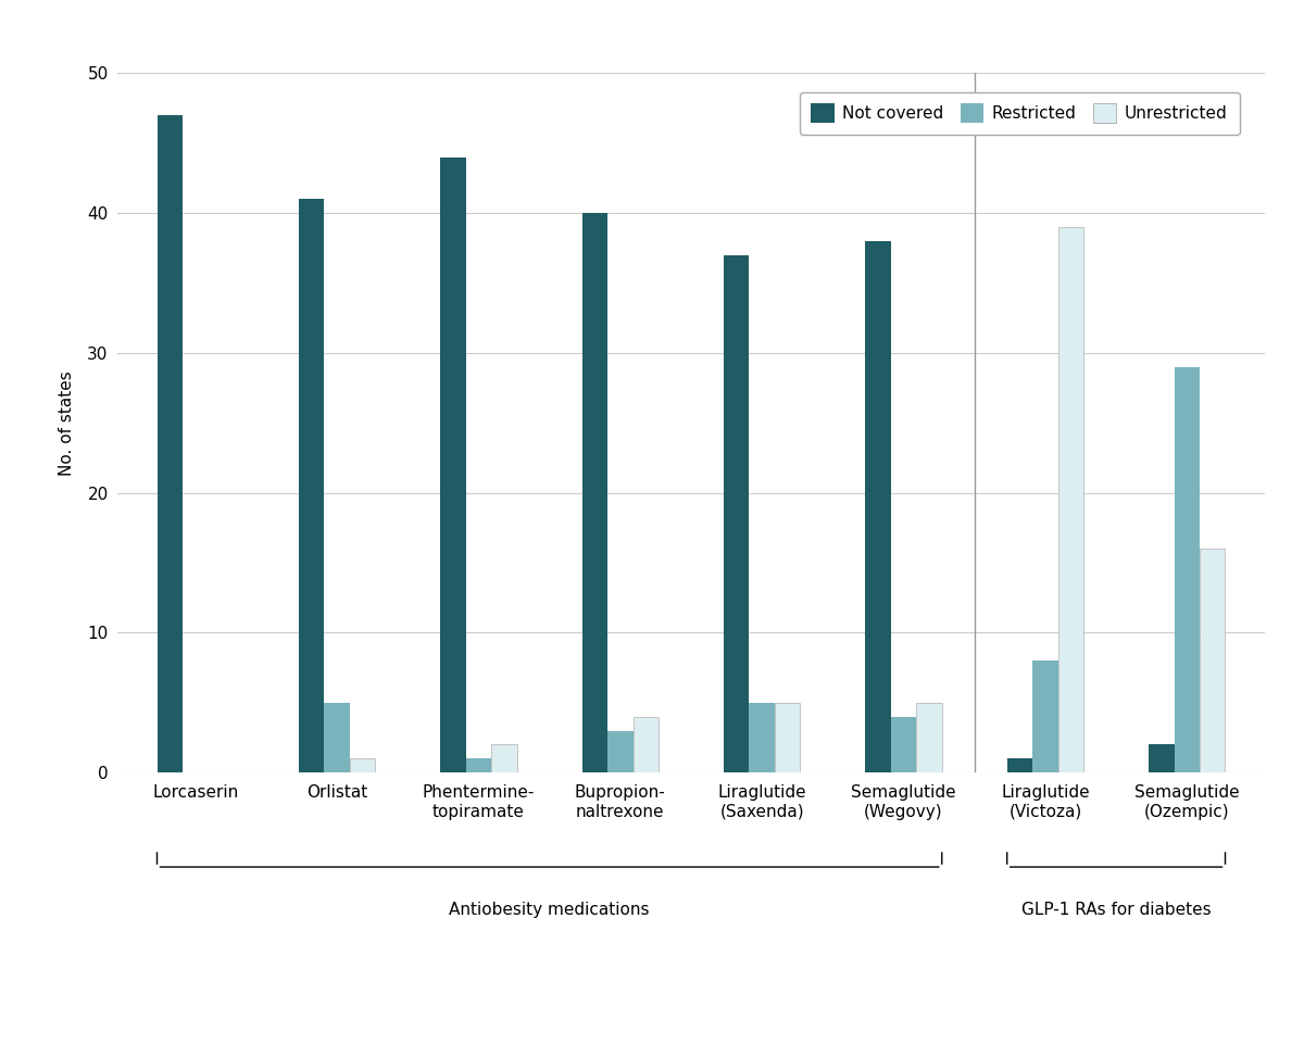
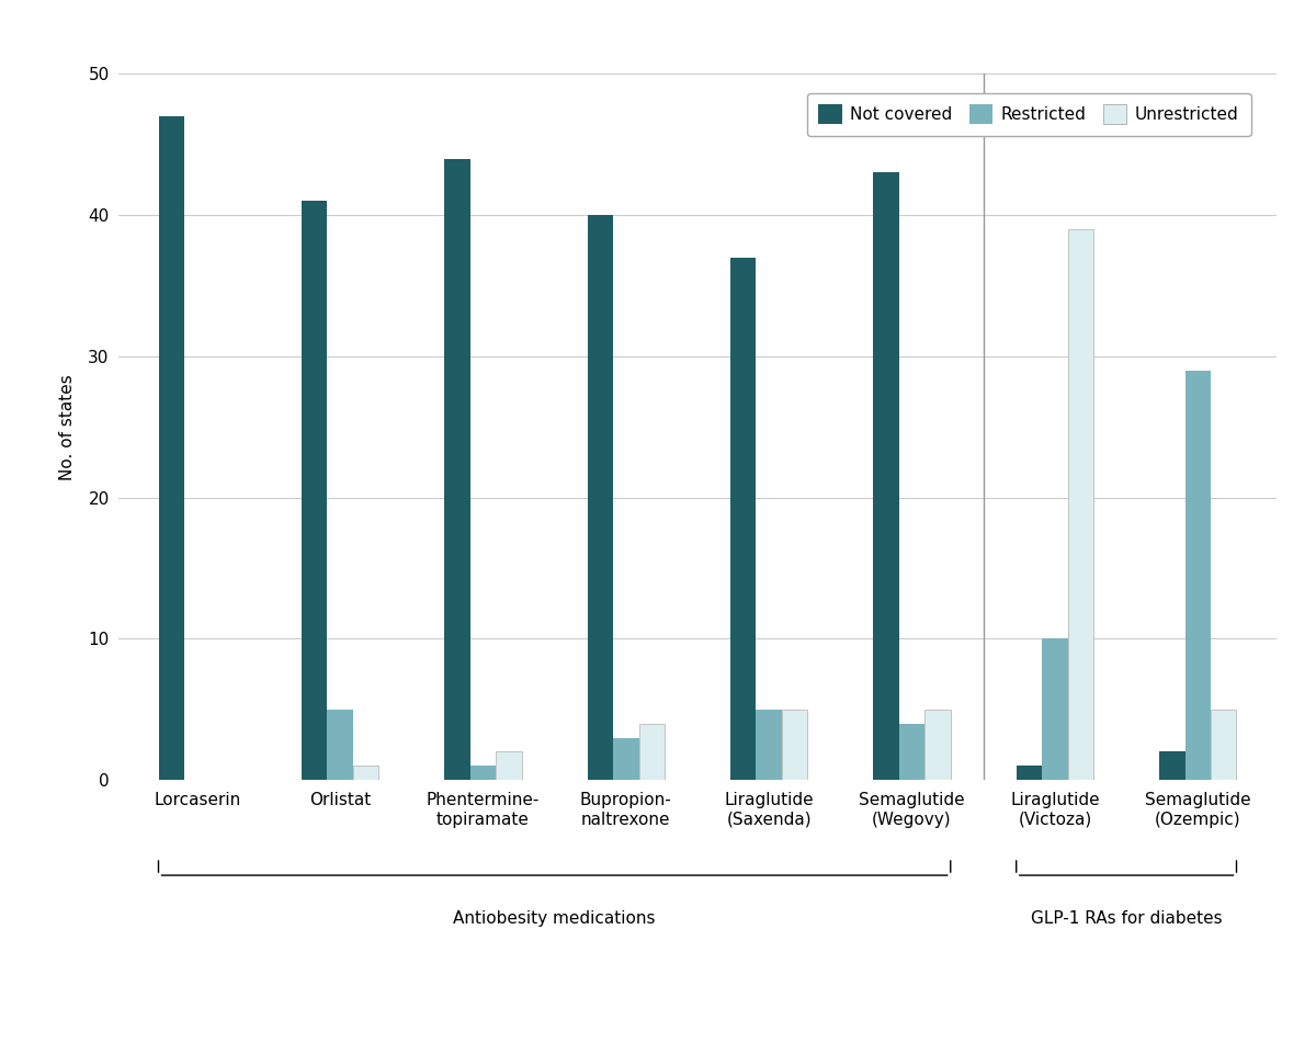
Not covered/Semaglutide (Wegovy): 38 -> 43
Restricted/Liraglutide (Victoza): 8 -> 10
Unrestricted/Semaglutide (Ozempic): 16 -> 5
